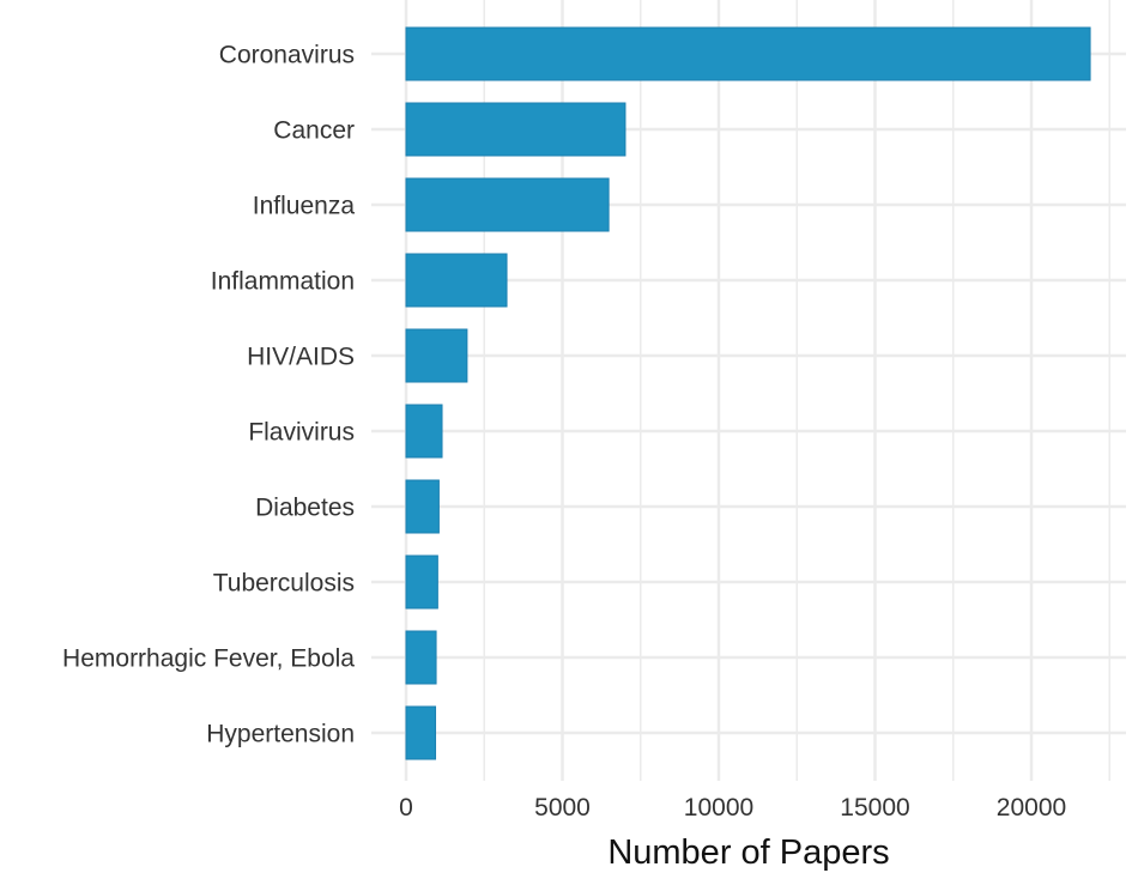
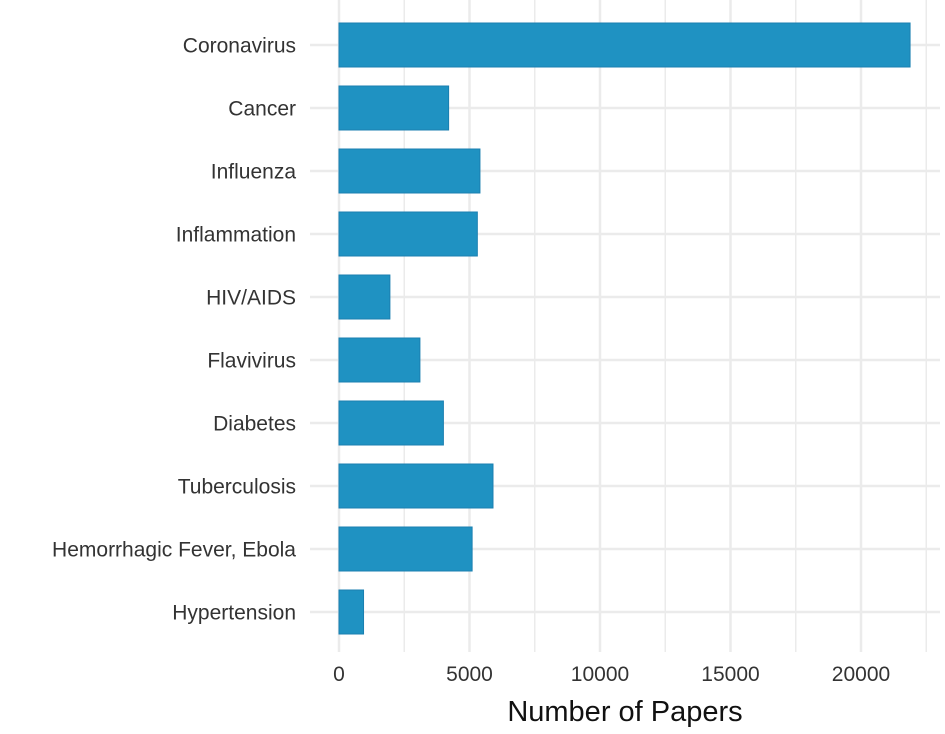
Cancer: 7000 -> 4200
Influenza: 6500 -> 5400
Inflammation: 3200 -> 5300
Flavivirus: 1200 -> 3100
Diabetes: 1000 -> 4000
Tuberculosis: 1000 -> 5900
Hemorrhagic Fever, Ebola: 1000 -> 5100
